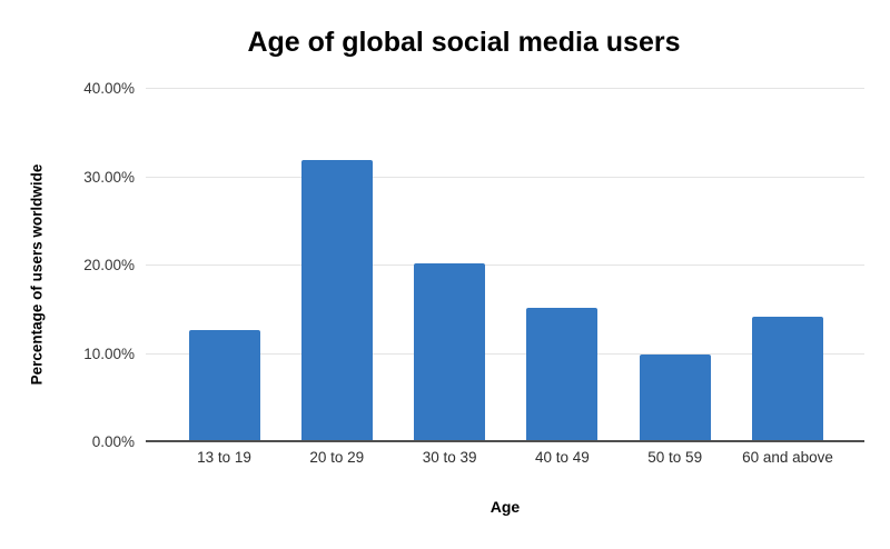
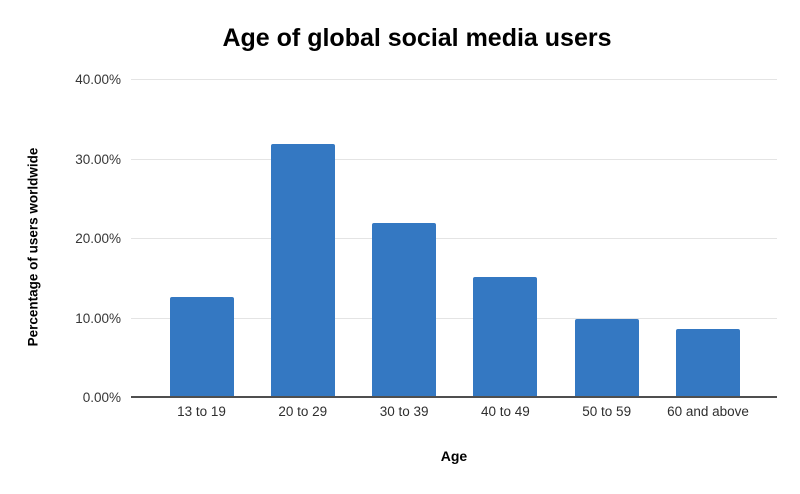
30 to 39: 20% -> 22%
60 and above: 14% -> 8%
